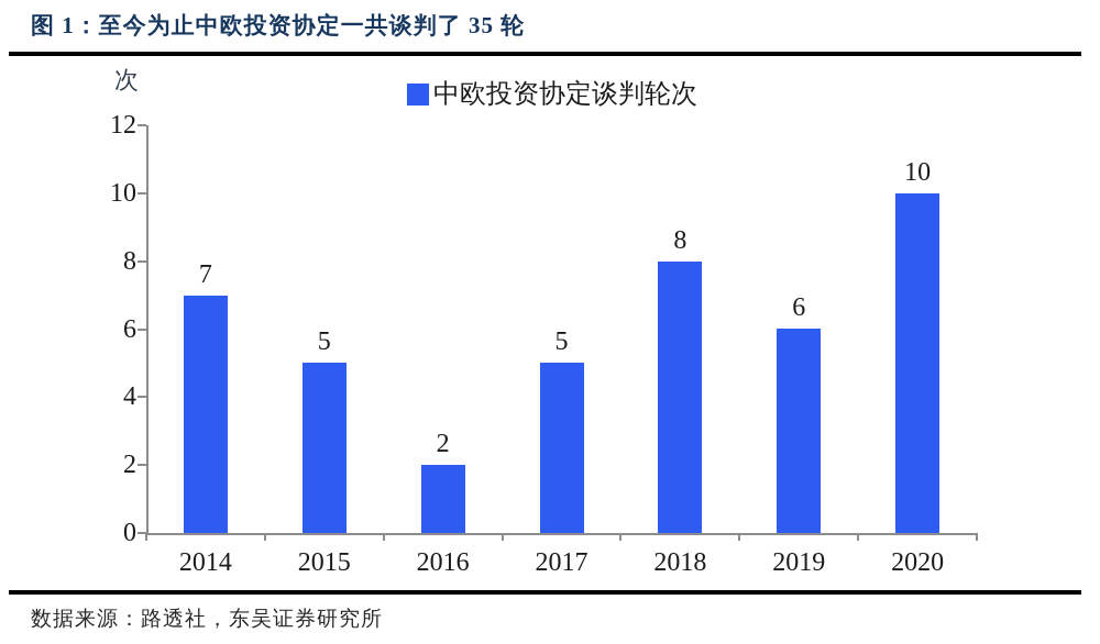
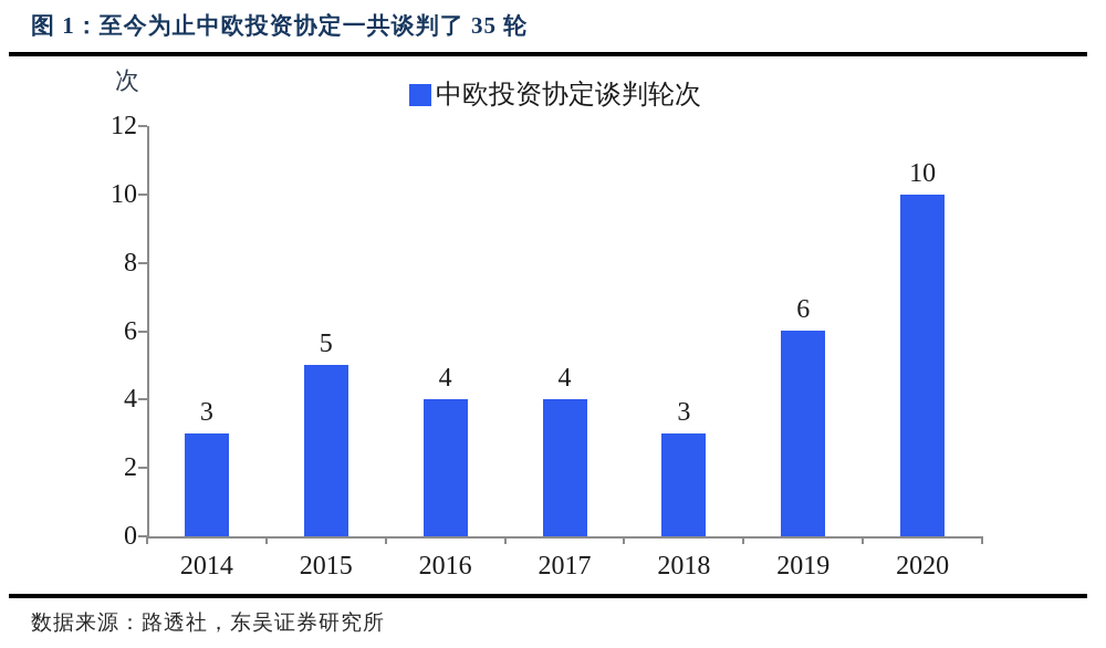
2014: 7 -> 3
2016: 2 -> 4
2017: 5 -> 4
2018: 8 -> 3
